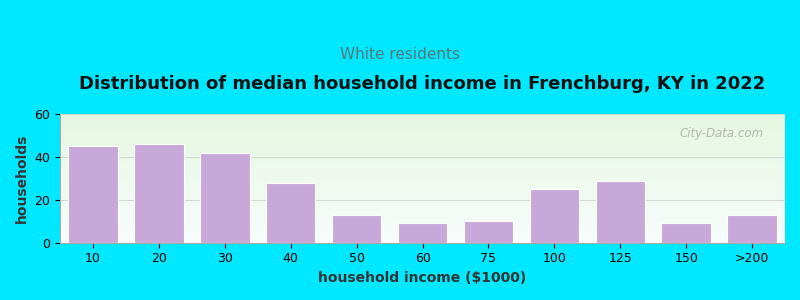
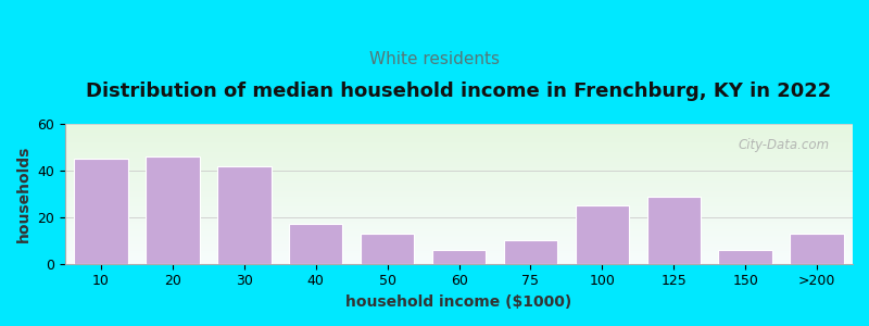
40: 28 -> 17
60: 9 -> 6
150: 9 -> 6
